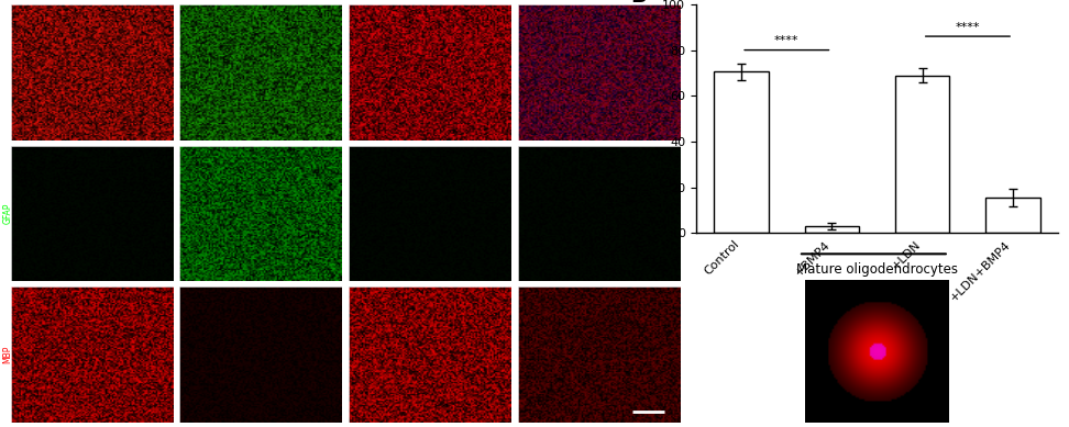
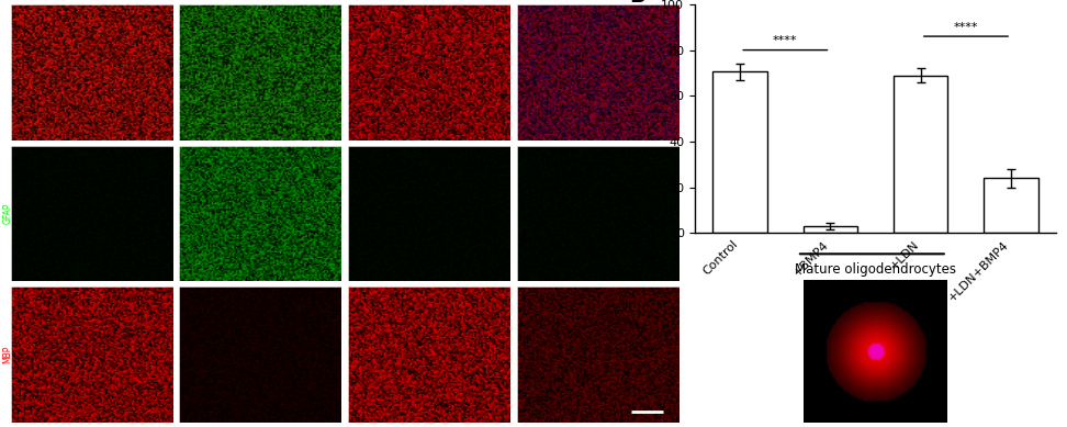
+LDN+BMP4: 15.5 -> 24.0
